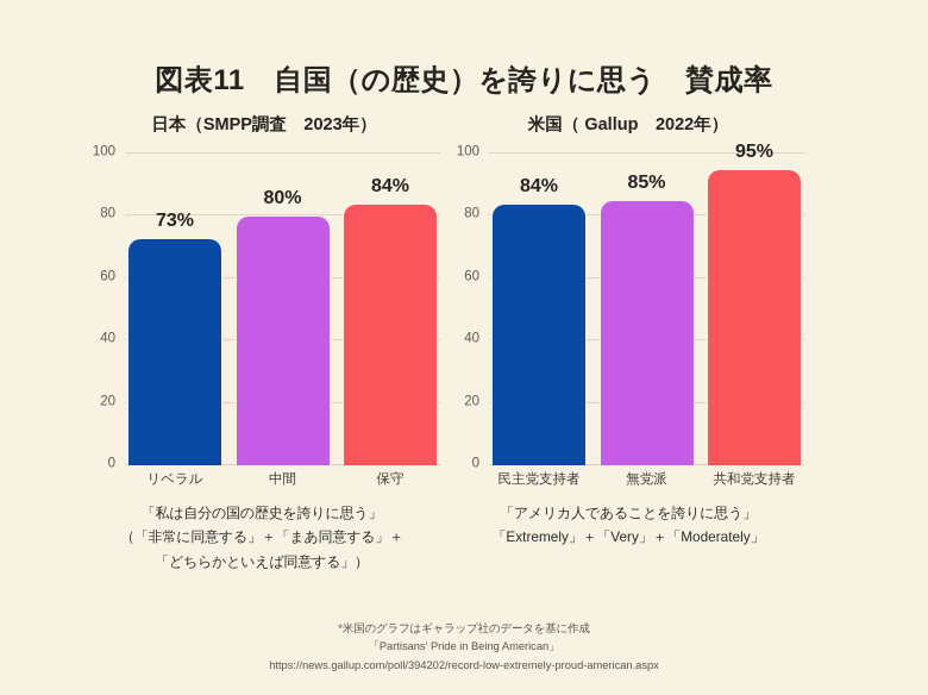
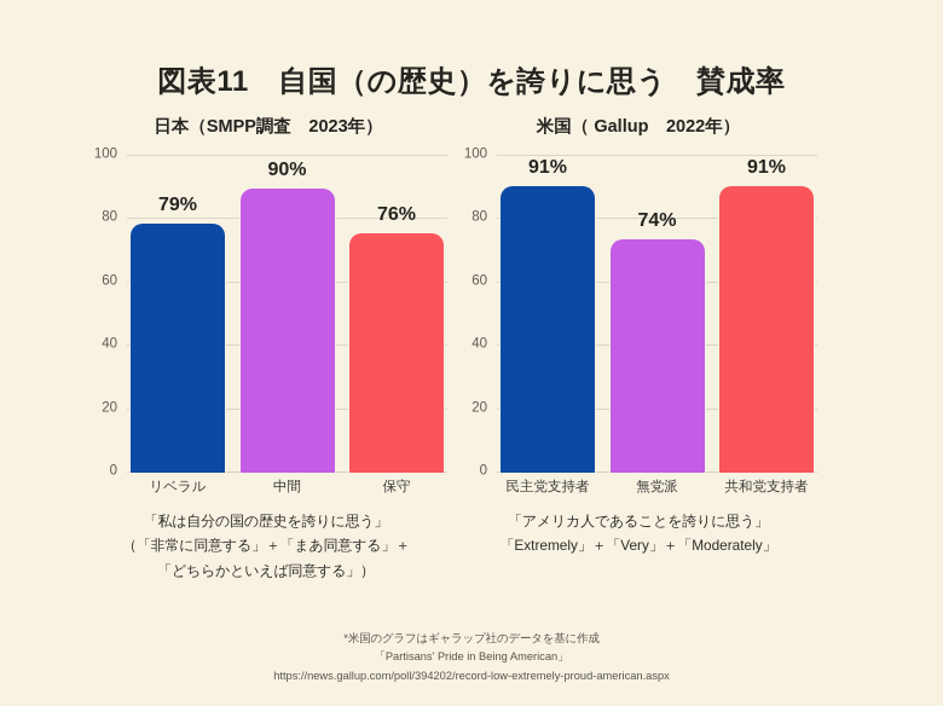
日本（SMPP調査 2023年）/リベラル: 73% -> 79%
日本（SMPP調査 2023年）/中間: 80% -> 90%
日本（SMPP調査 2023年）/保守: 84% -> 76%
米国（ Gallup 2022年）/民主党支持者: 84% -> 91%
米国（ Gallup 2022年）/無党派: 85% -> 74%
米国（ Gallup 2022年）/共和党支持者: 95% -> 91%
